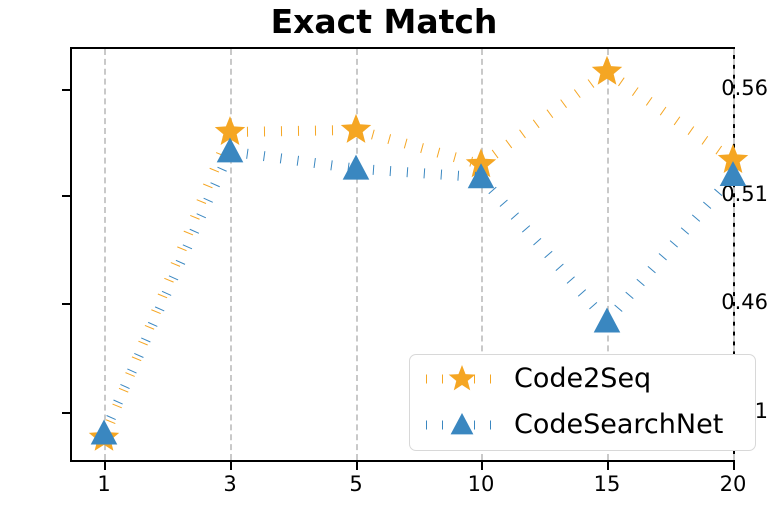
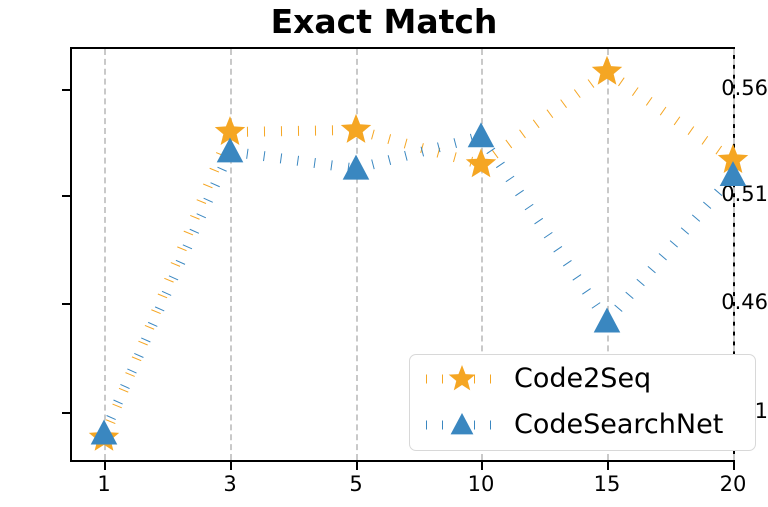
CodeSearchNet/10: 0.519 -> 0.538
